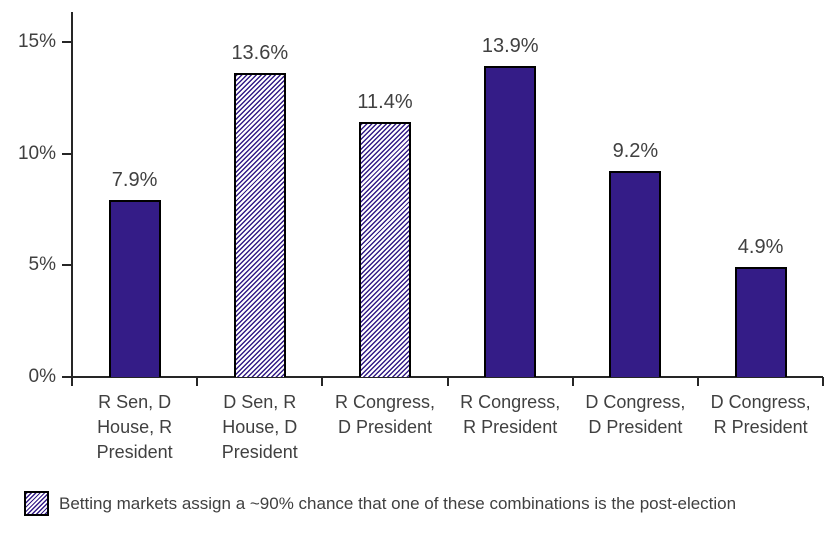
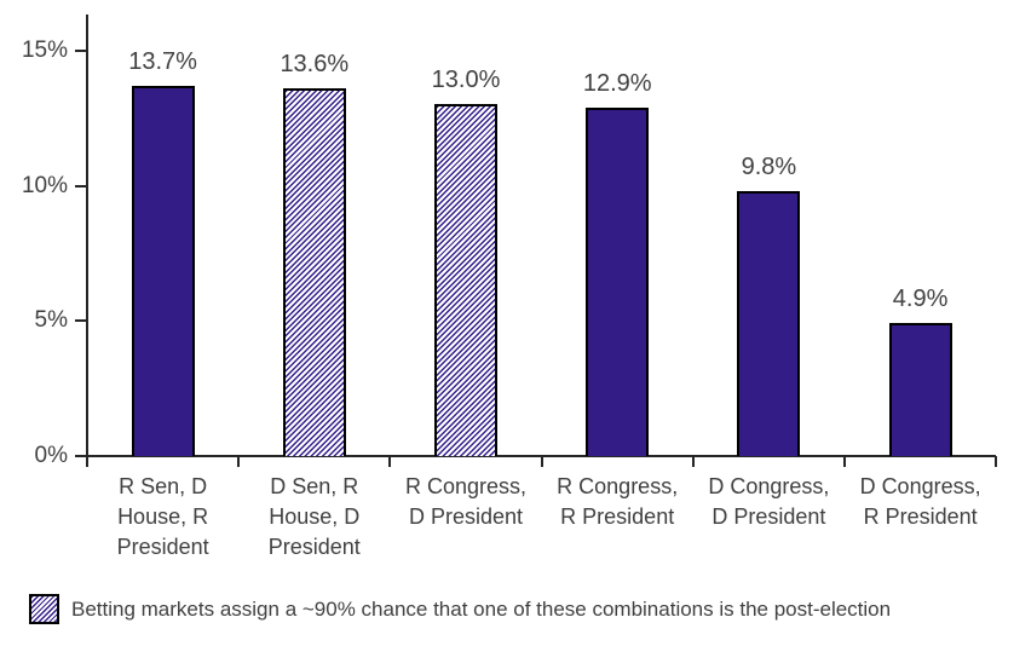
R Sen, D House, R President: 7.9% -> 13.7%
R Congress, D President: 11.4% -> 13.0%
R Congress, R President: 13.9% -> 12.9%
D Congress, D President: 9.2% -> 9.8%
